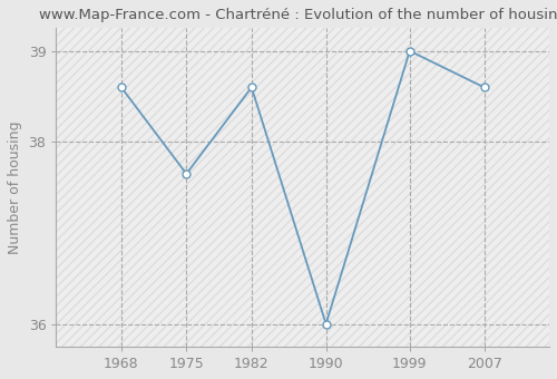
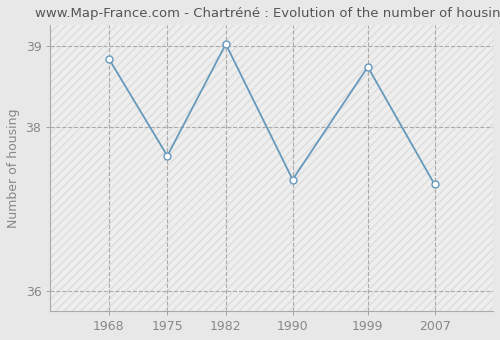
1968: 38.60 -> 38.84
1982: 38.60 -> 39.02
1990: 36.00 -> 37.36
1999: 39.00 -> 38.74
2007: 38.60 -> 37.30
